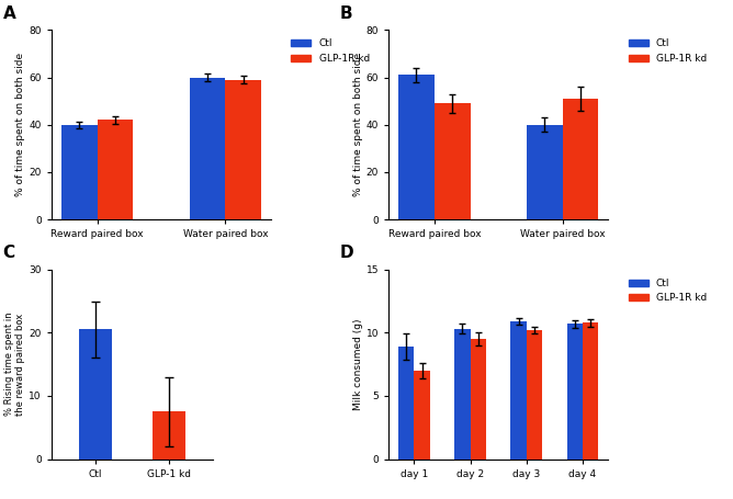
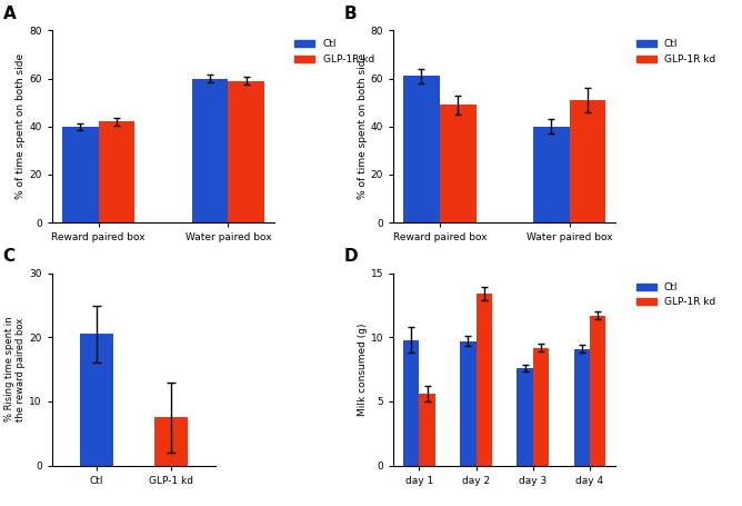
Ctl/day 1: 8.9 -> 9.8
GLP-1R kd/day 1: 7.0 -> 5.6
Ctl/day 2: 10.3 -> 9.7
GLP-1R kd/day 2: 9.5 -> 13.4
Ctl/day 3: 10.9 -> 7.6
GLP-1R kd/day 3: 10.2 -> 9.2
Ctl/day 4: 10.7 -> 9.1
GLP-1R kd/day 4: 10.8 -> 11.7
